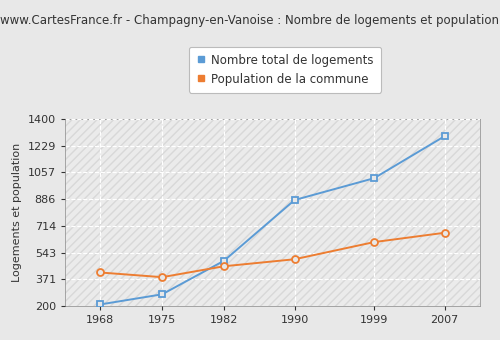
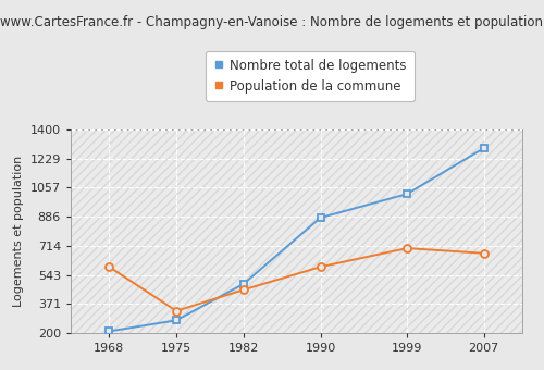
Population de la commune/1968: 420 -> 590
Population de la commune/1975: 380 -> 330
Population de la commune/1990: 500 -> 590
Population de la commune/1999: 610 -> 700
